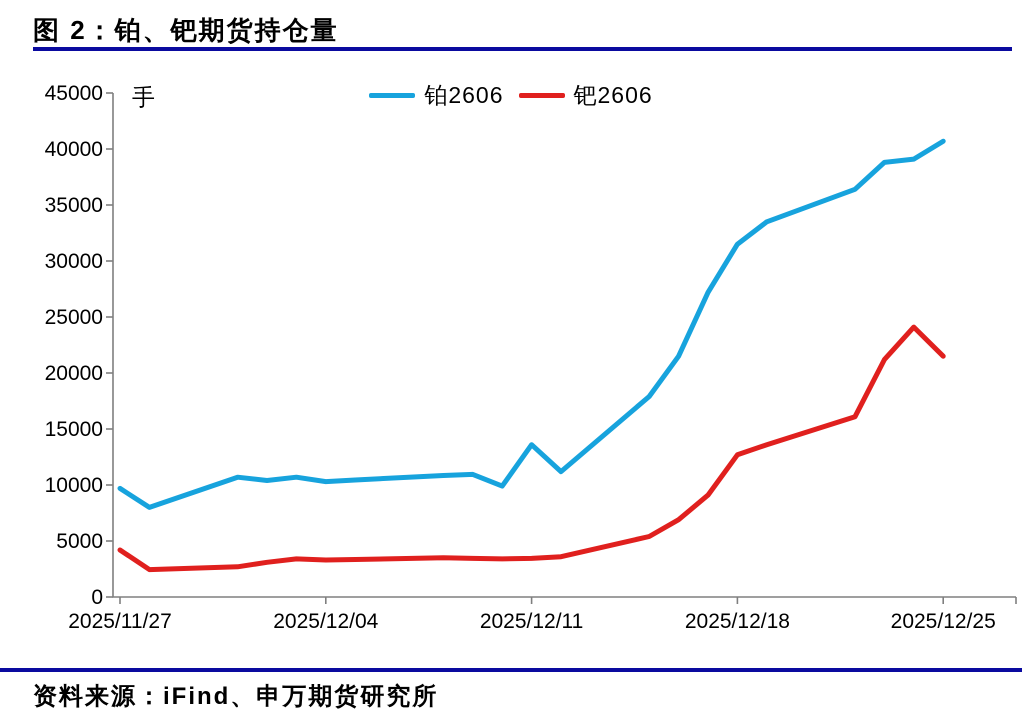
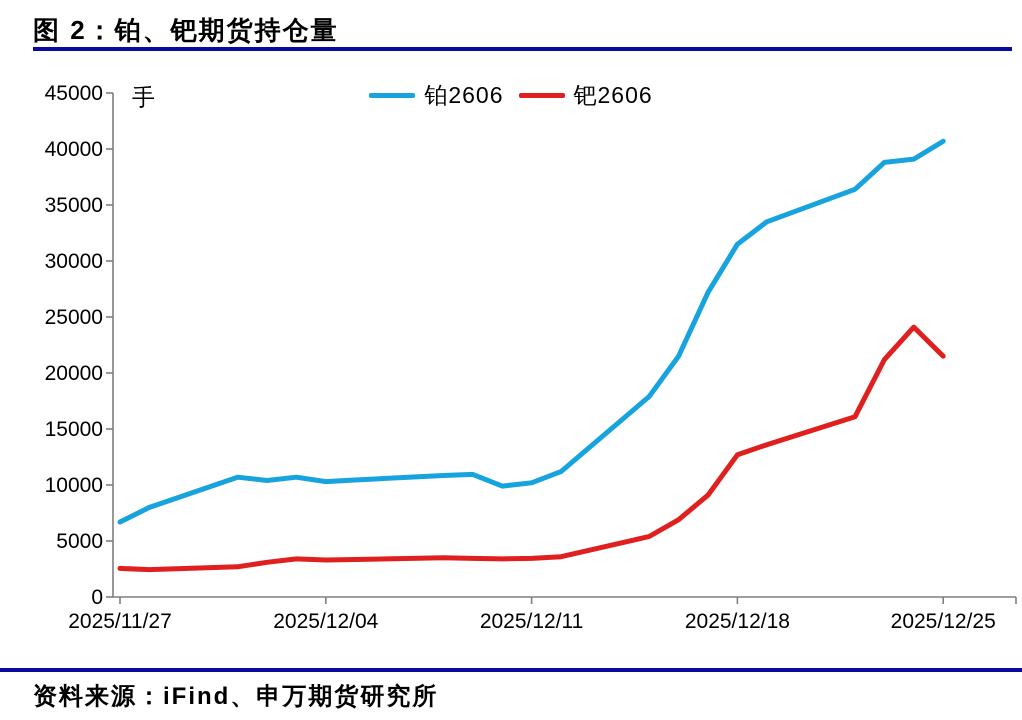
铂2606/2025/11/27: 9700 -> 6700
钯2606/2025/11/27: 4200 -> 2600
铂2606/2025/12/11: 13600 -> 10200
